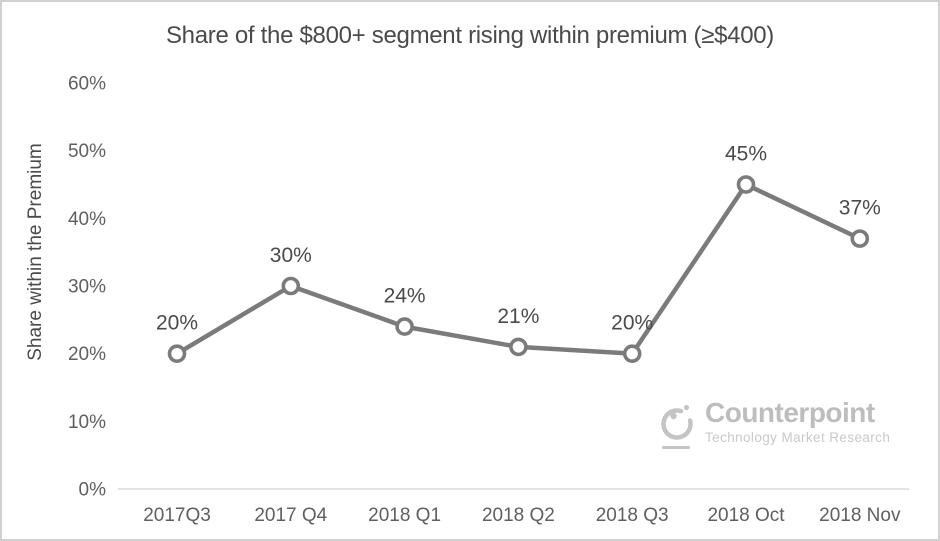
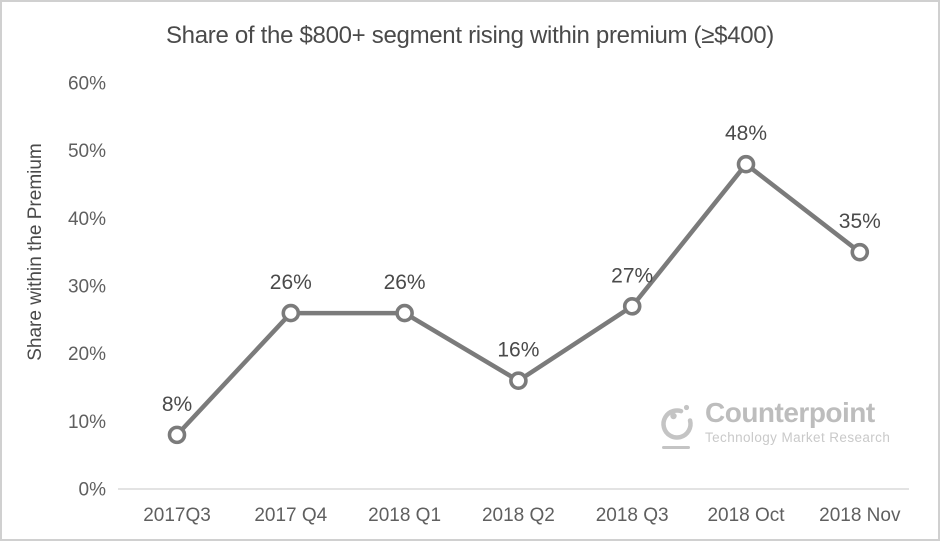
2017Q3: 20% -> 8%
2017 Q4: 30% -> 26%
2018 Q1: 24% -> 26%
2018 Q2: 21% -> 16%
2018 Q3: 20% -> 27%
2018 Oct: 45% -> 48%
2018 Nov: 37% -> 35%
